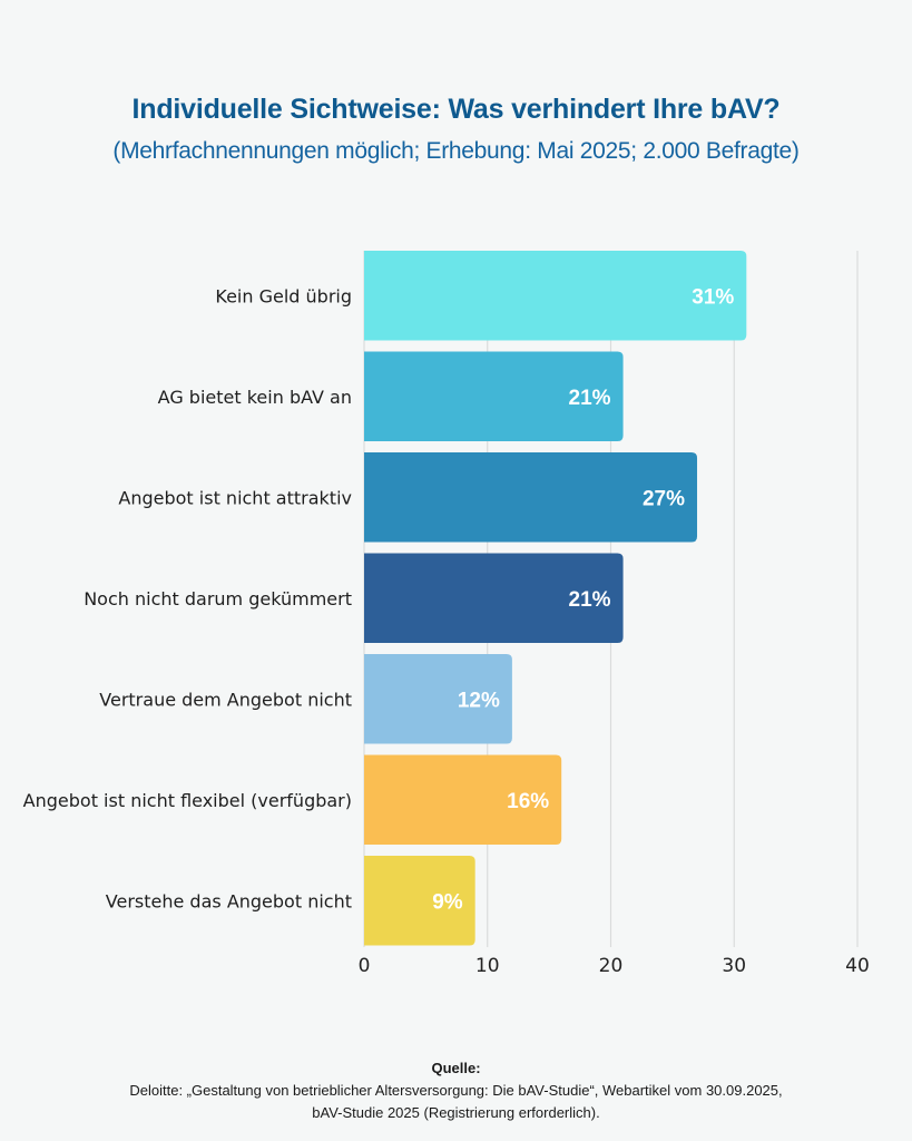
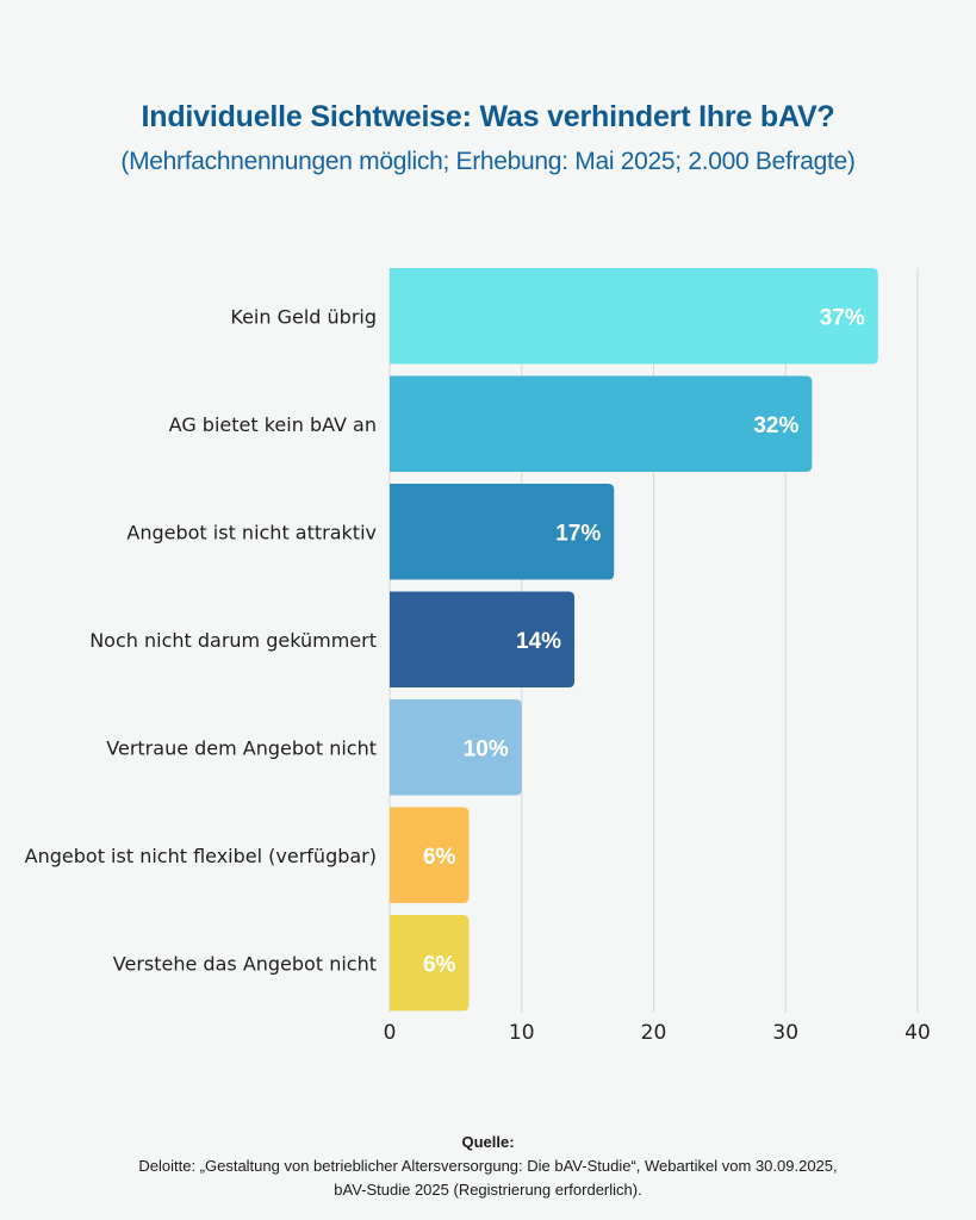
Kein Geld übrig: 31% -> 37%
AG bietet kein bAV an: 21% -> 32%
Angebot ist nicht attraktiv: 27% -> 17%
Noch nicht darum gekümmert: 21% -> 14%
Vertraue dem Angebot nicht: 12% -> 10%
Angebot ist nicht flexibel (verfügbar): 16% -> 6%
Verstehe das Angebot nicht: 9% -> 6%
